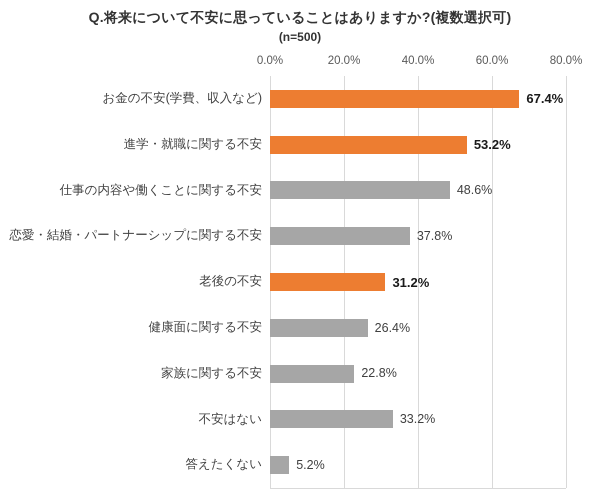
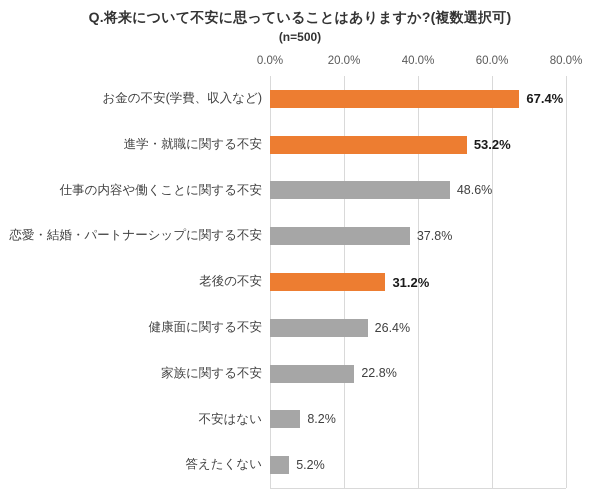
不安はない: 33.2% -> 8.2%
